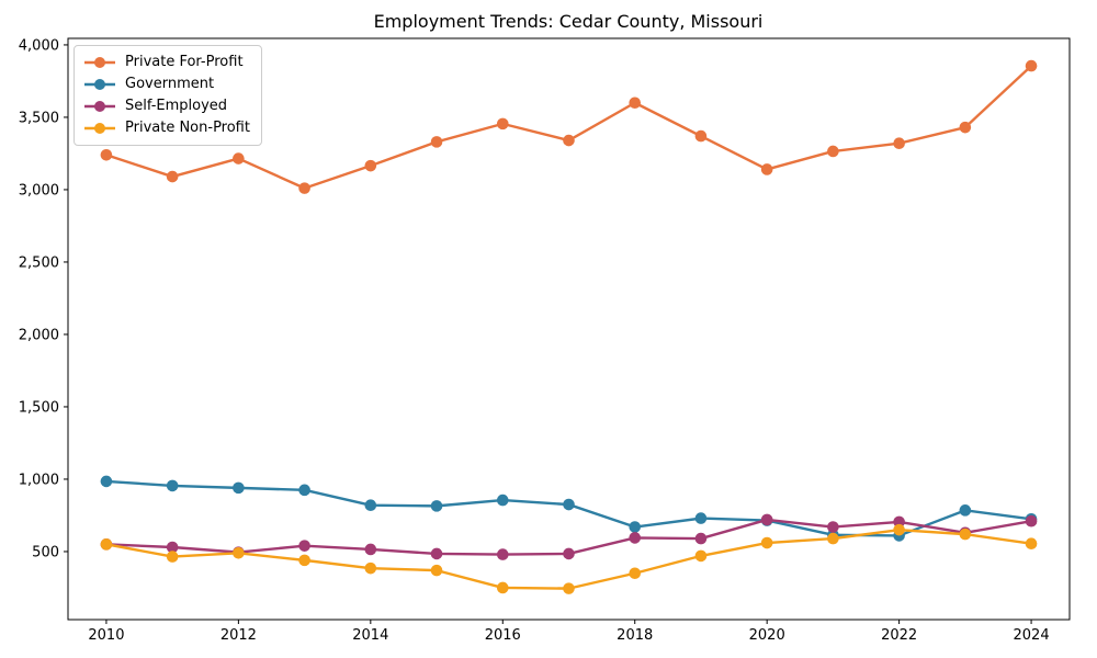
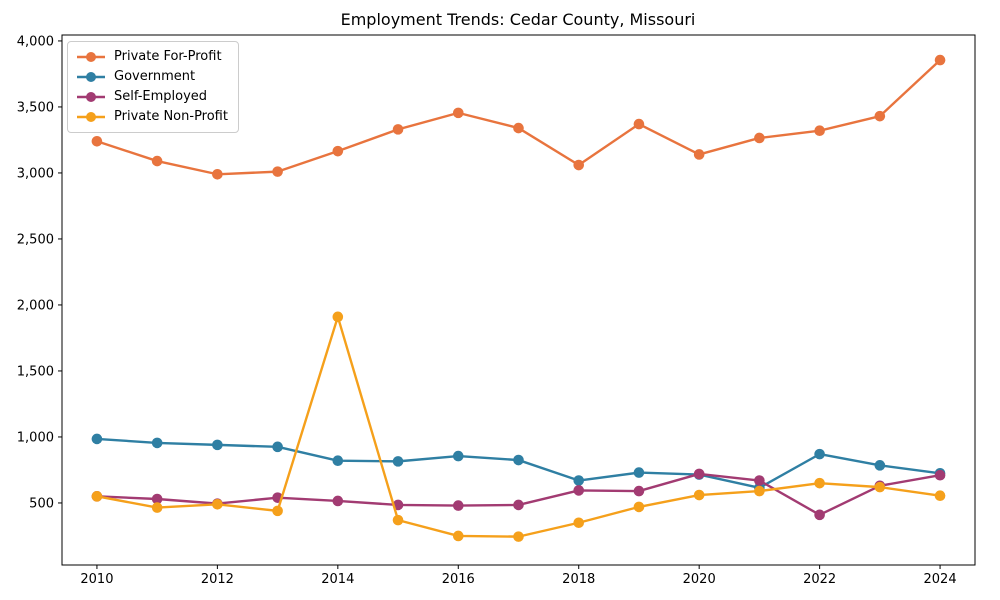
Private For-Profit/2012: 3220 -> 2990
Private Non-Profit/2014: 380 -> 1910
Private For-Profit/2018: 3600 -> 3060
Government/2022: 610 -> 870
Self-Employed/2022: 700 -> 410
